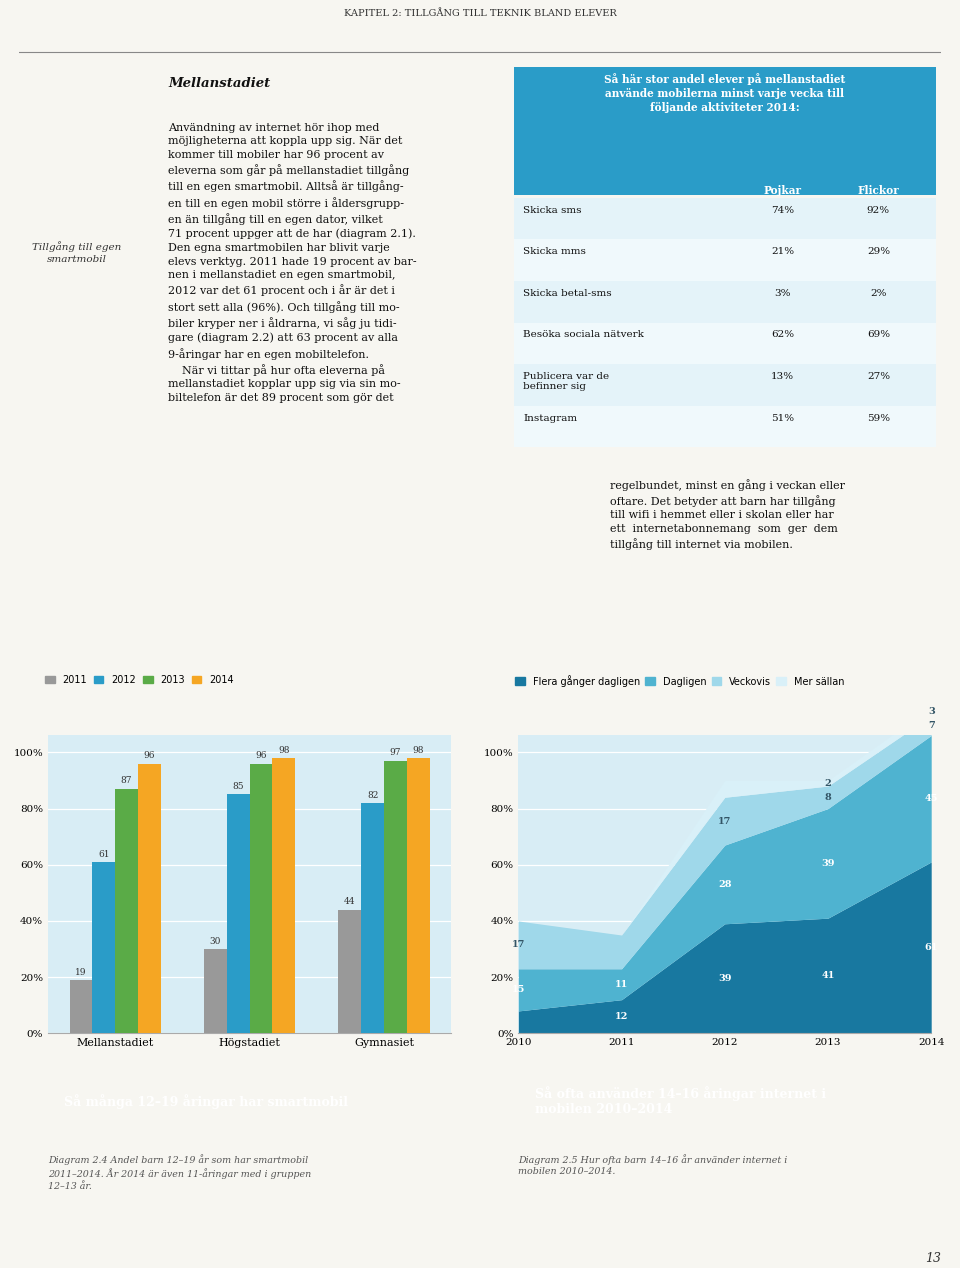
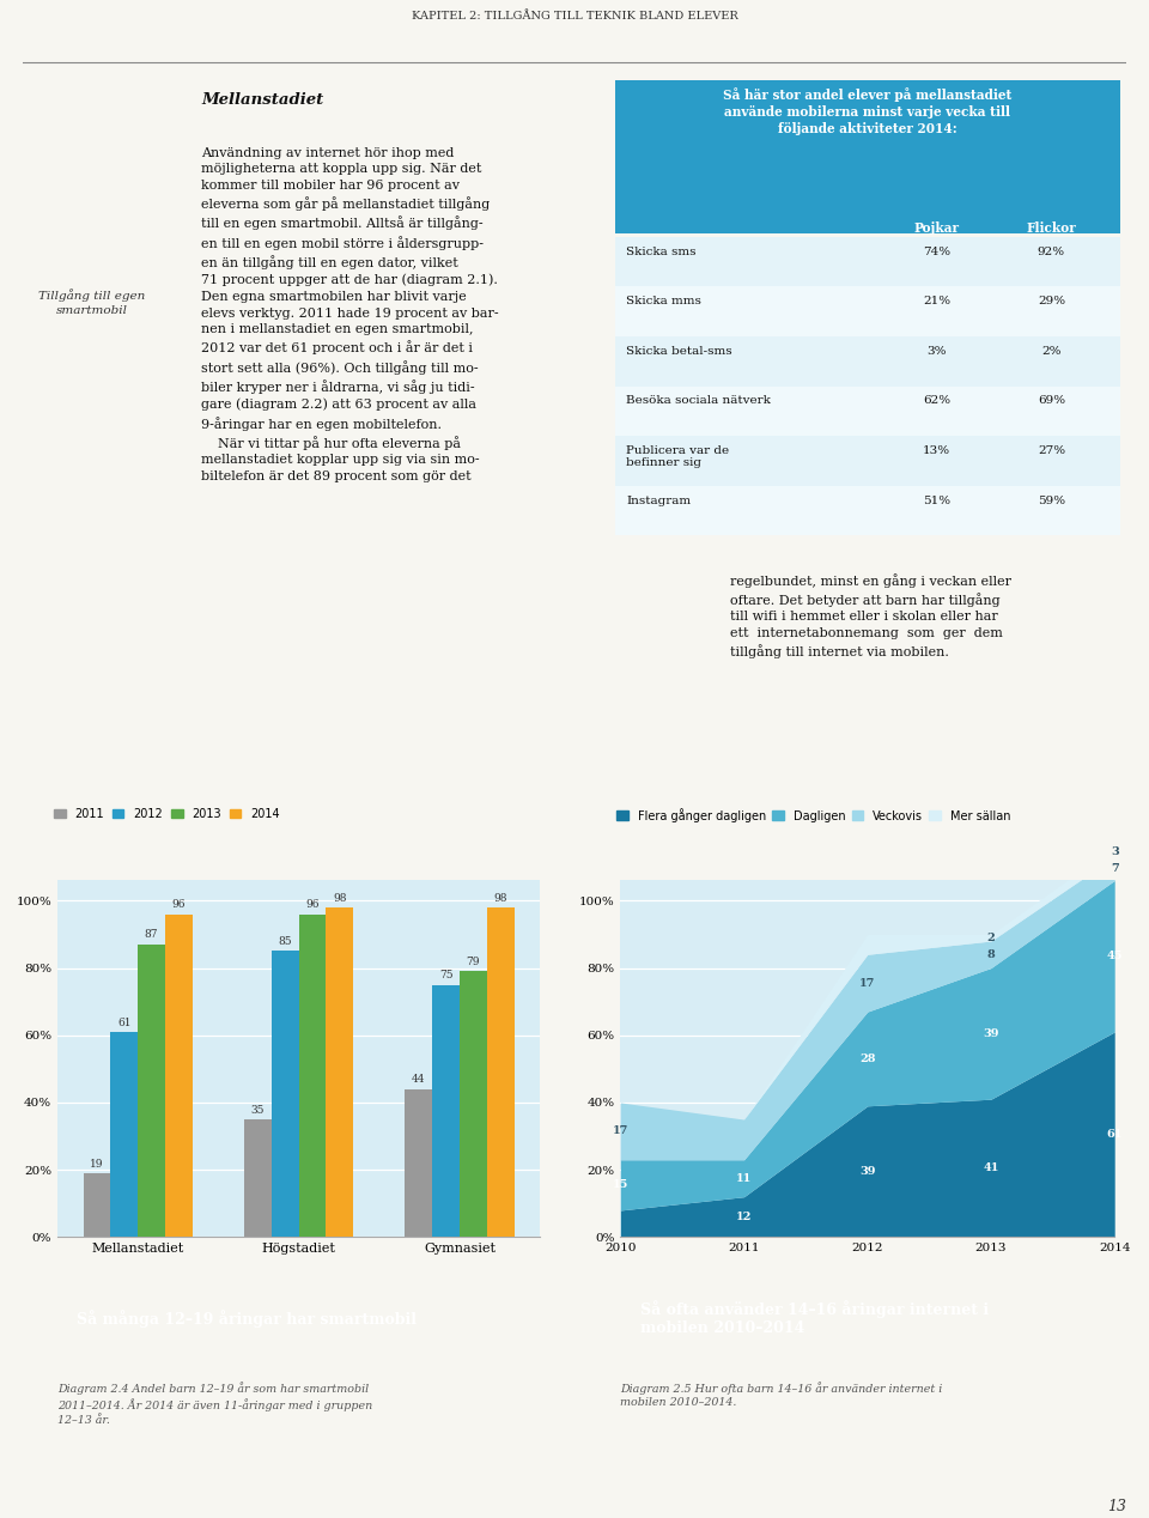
2011/Högstadiet: 30 -> 35
2012/Gymnasiet: 82 -> 75
2013/Gymnasiet: 97 -> 79
